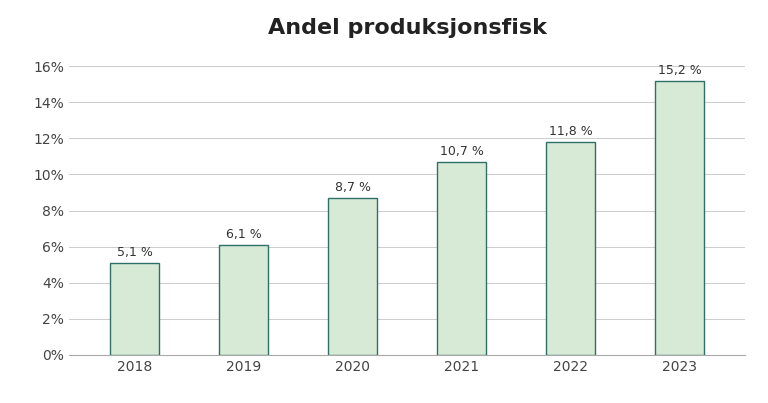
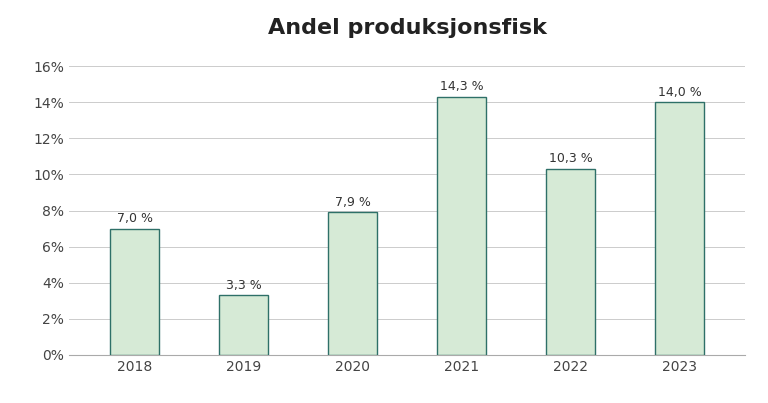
2018: 5,1 -> 7,0
2019: 6,1 -> 3,3
2020: 8,7 -> 7,9
2021: 10,7 -> 14,3
2022: 11,8 -> 10,3
2023: 15,2 -> 14,0
